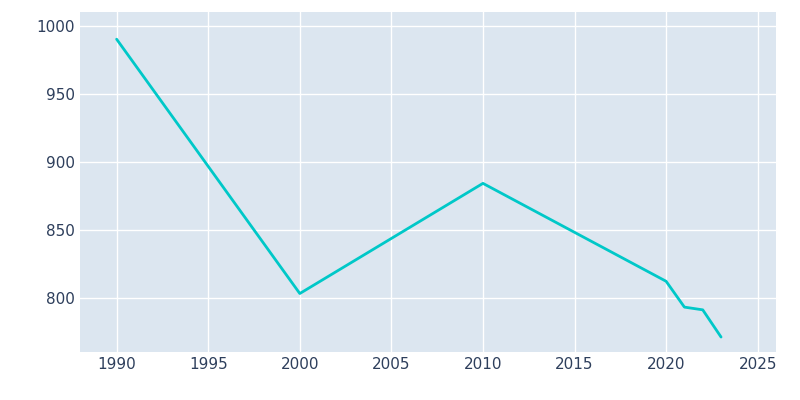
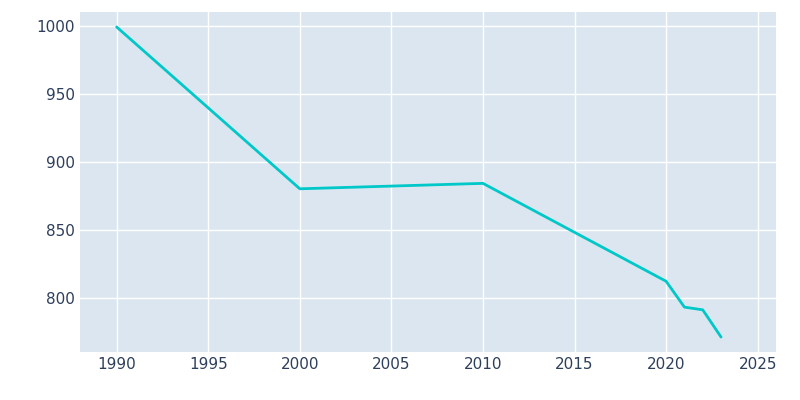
1990: 990 -> 999
2000: 803 -> 880
